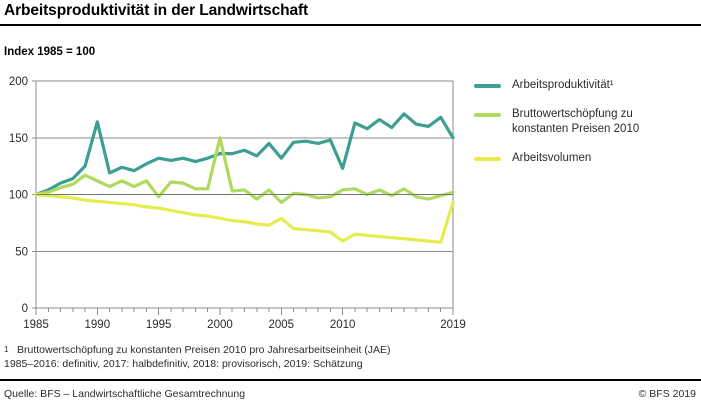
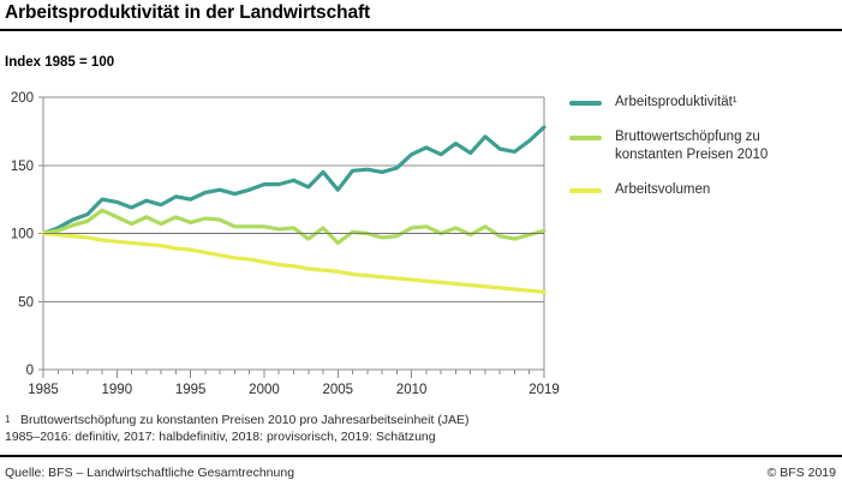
Arbeitsproduktivität¹/1990: 164 -> 123
Arbeitsproduktivität¹/1995: 132 -> 125
Bruttowertschöpfung zu konstanten Preisen 2010/1995: 98 -> 108
Bruttowertschöpfung zu konstanten Preisen 2010/2000: 150 -> 105
Arbeitsvolumen/2005: 79 -> 72
Arbeitsproduktivität¹/2010: 123 -> 158
Arbeitsvolumen/2010: 59 -> 66
Arbeitsproduktivität¹/2019: 150 -> 178
Arbeitsvolumen/2019: 93 -> 57
